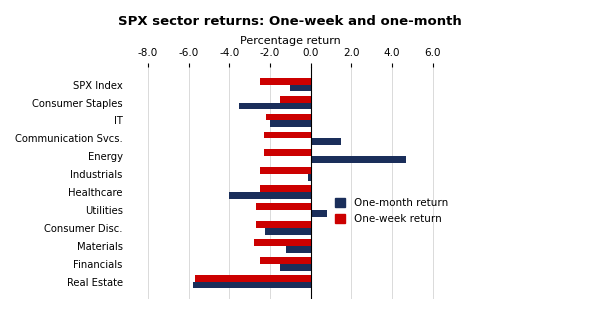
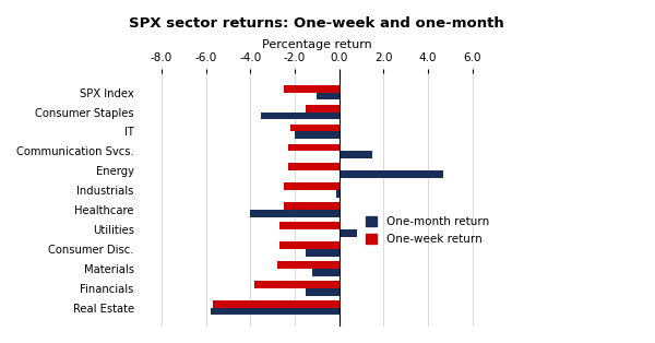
One-month return/Consumer Disc.: -2.25 -> -1.50
One-week return/Financials: -2.5 -> -3.8
